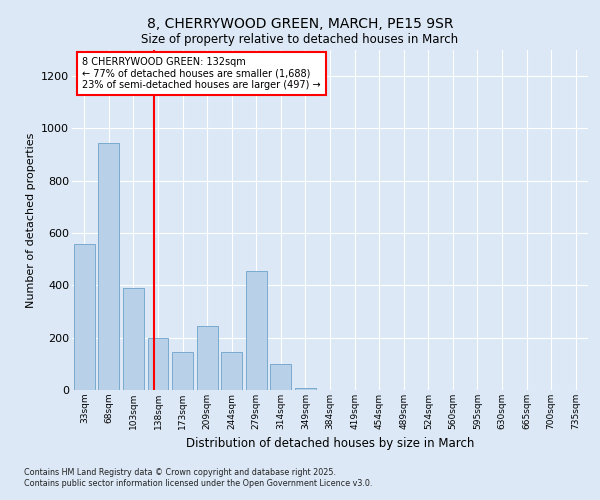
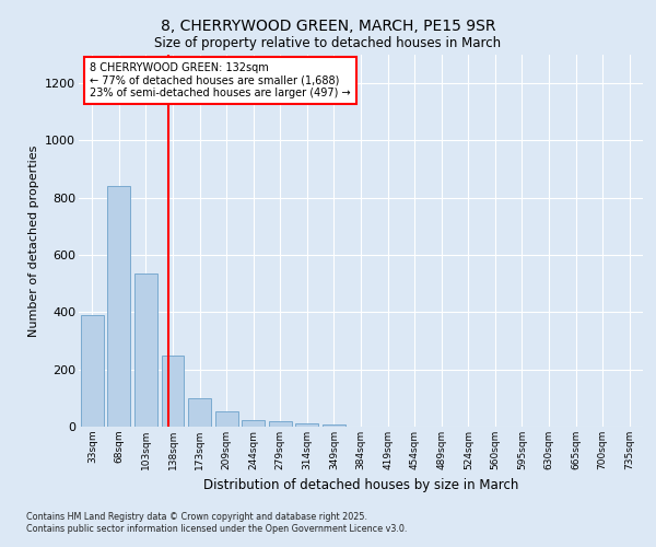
33sqm: 560 -> 390
68sqm: 945 -> 840
103sqm: 390 -> 535
138sqm: 200 -> 248
173sqm: 145 -> 100
209sqm: 245 -> 52
244sqm: 145 -> 22
279sqm: 455 -> 18
314sqm: 100 -> 13
